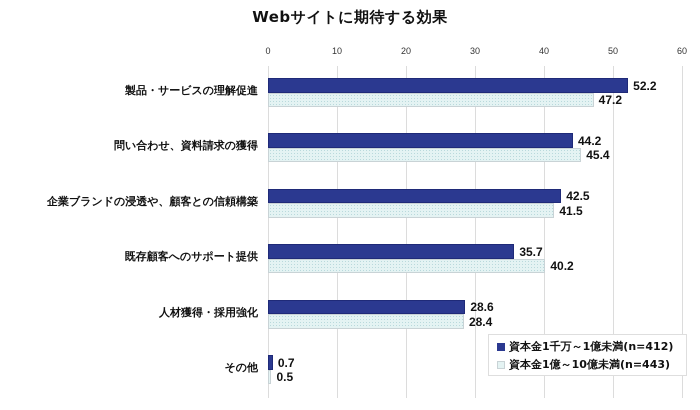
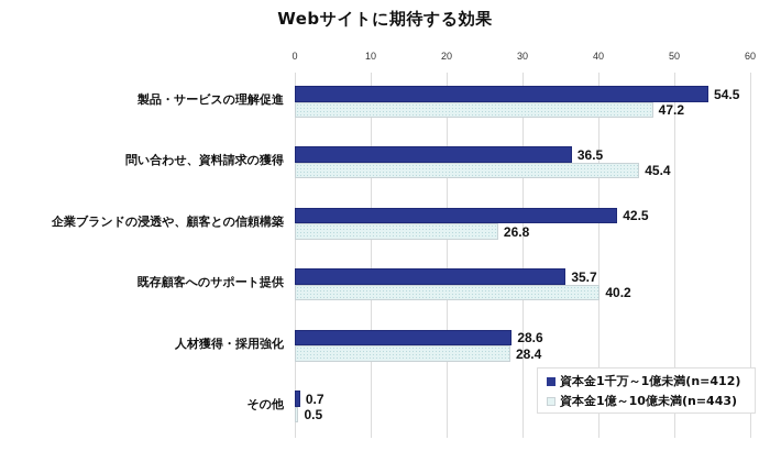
資本金1千万～1億未満(n=412)/製品・サービスの理解促進: 52.2 -> 54.5
資本金1千万～1億未満(n=412)/問い合わせ、資料請求の獲得: 44.2 -> 36.5
資本金1億～10億未満(n=443)/企業ブランドの浸透や、顧客との信頼構築: 41.5 -> 26.8
